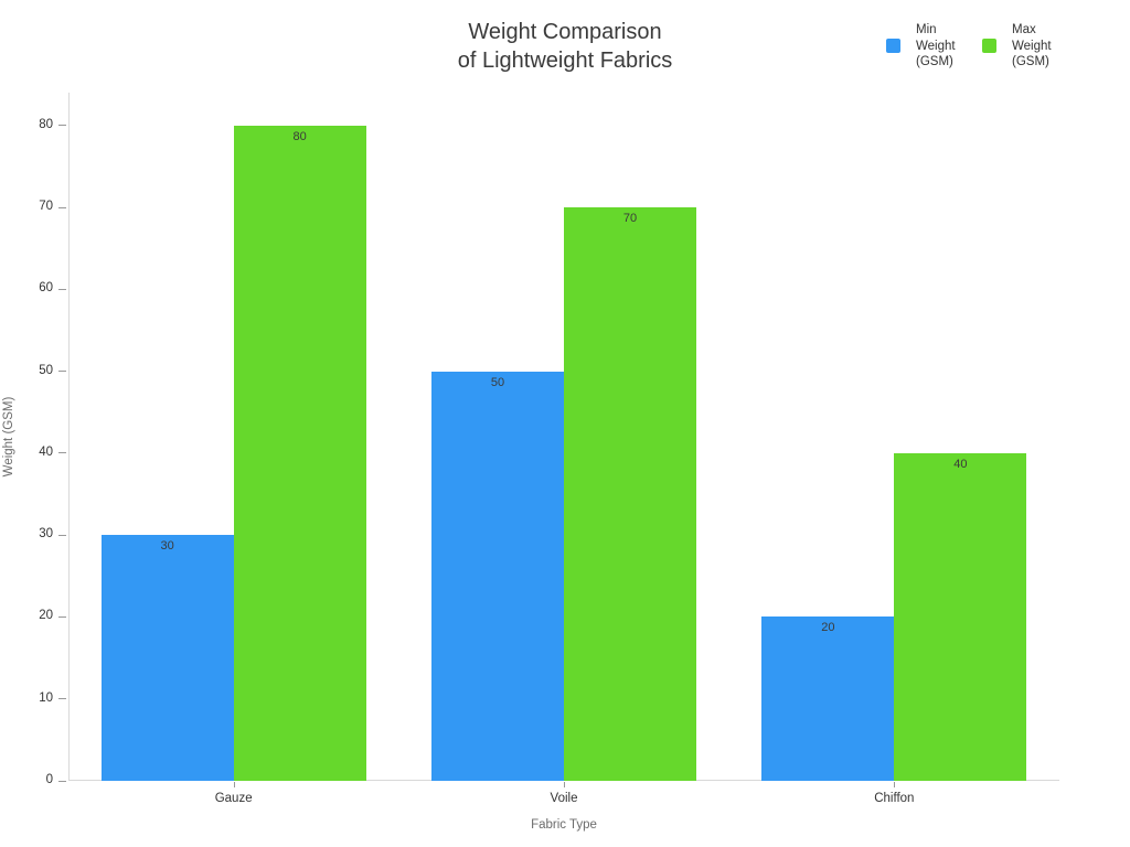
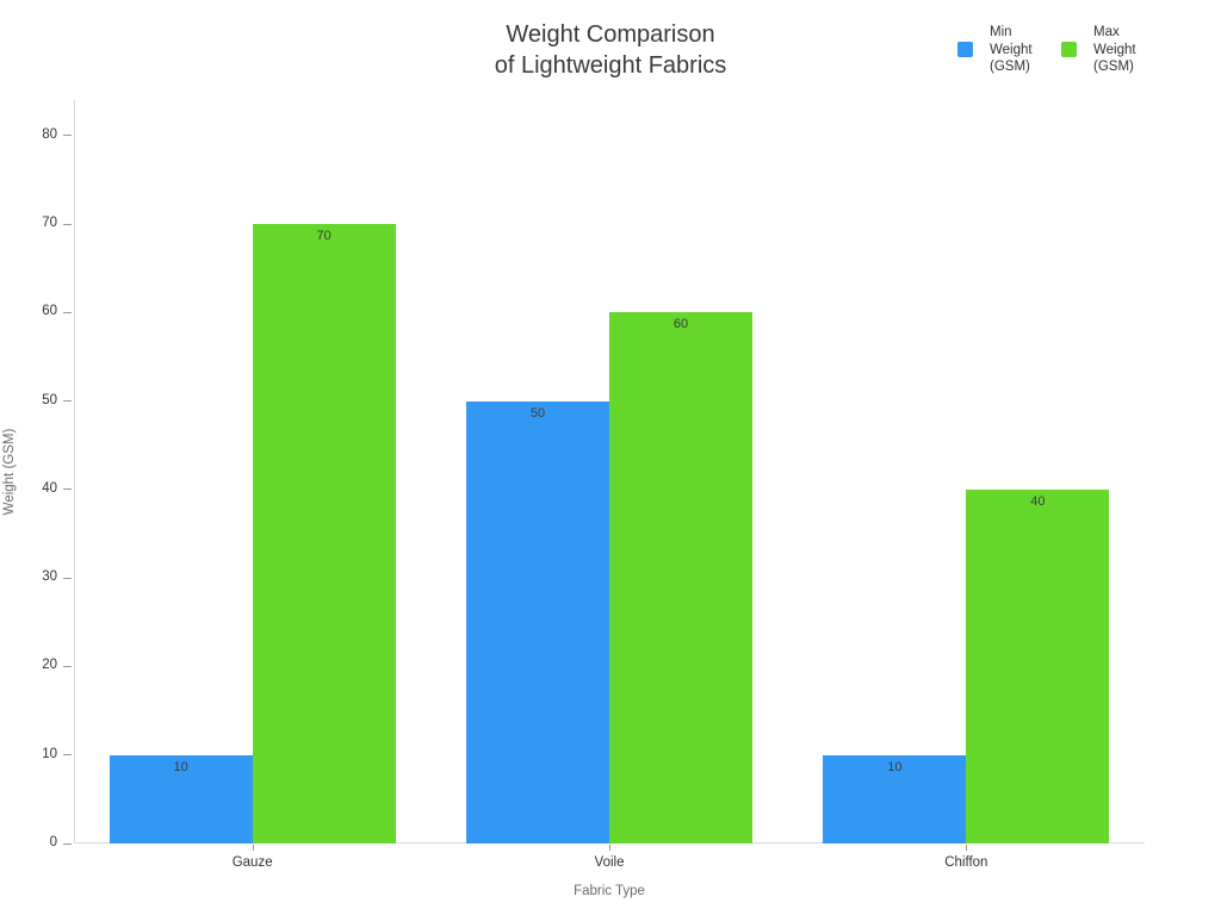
Min Weight (GSM)/Gauze: 30 -> 10
Max Weight (GSM)/Gauze: 80 -> 70
Max Weight (GSM)/Voile: 70 -> 60
Min Weight (GSM)/Chiffon: 20 -> 10
